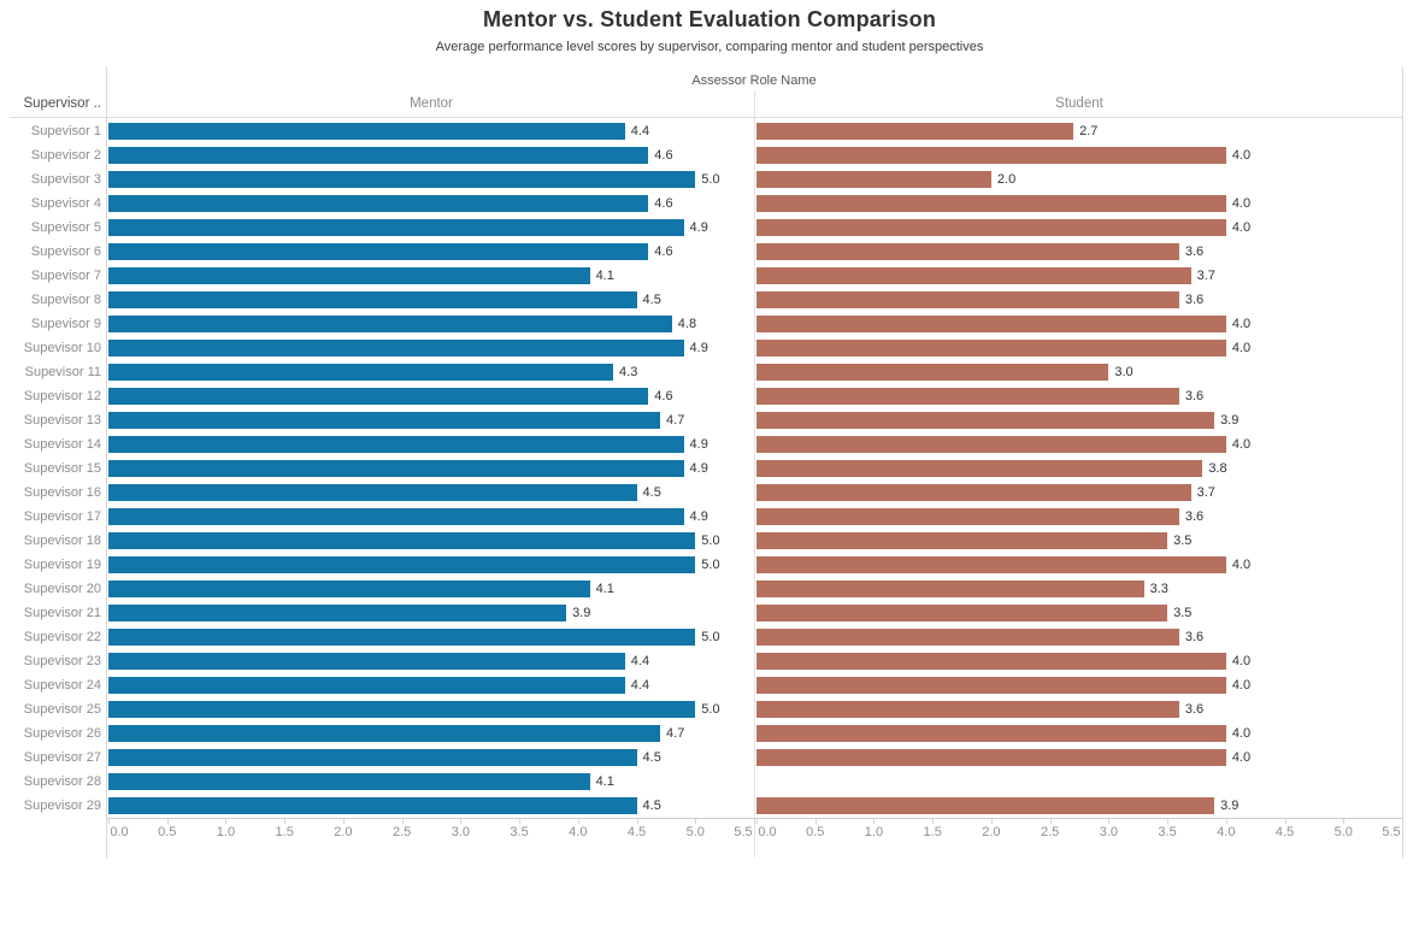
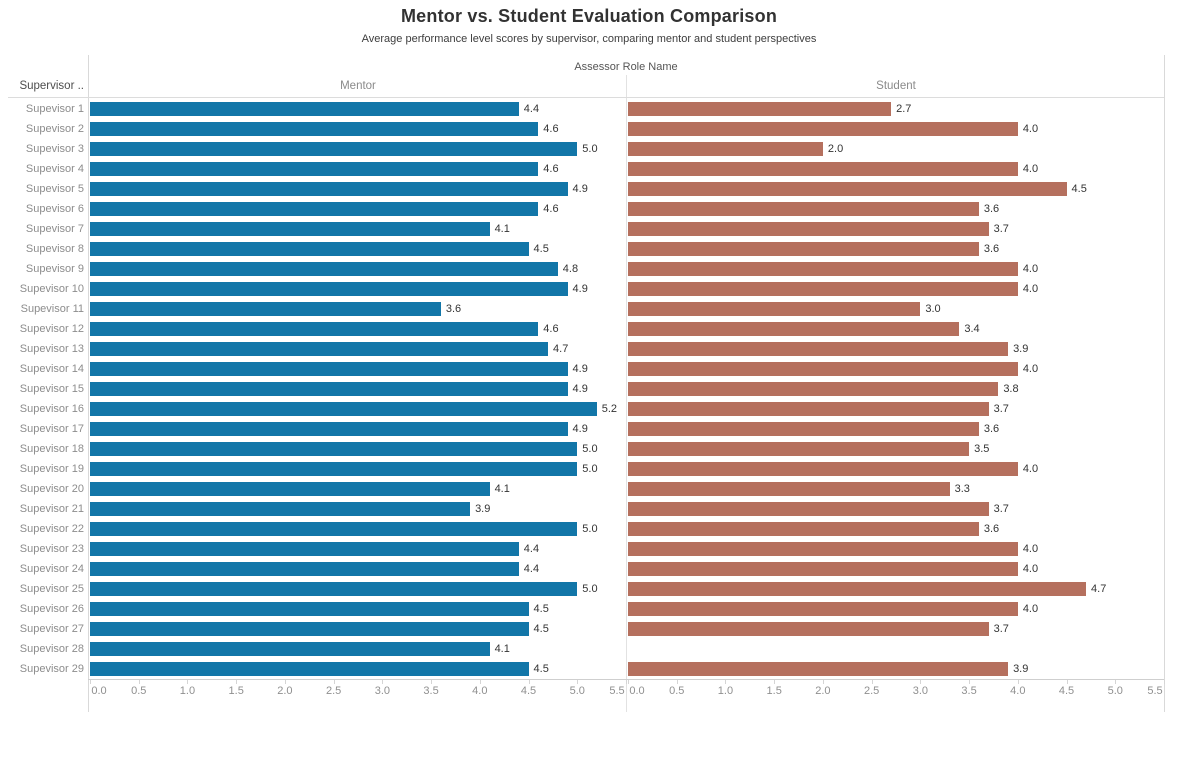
Student/Supevisor 5: 4.0 -> 4.5
Mentor/Supevisor 11: 4.3 -> 3.6
Student/Supevisor 12: 3.6 -> 3.4
Mentor/Supevisor 16: 4.5 -> 5.2
Student/Supevisor 21: 3.5 -> 3.7
Student/Supevisor 25: 3.6 -> 4.7
Mentor/Supevisor 26: 4.7 -> 4.5
Student/Supevisor 27: 4.0 -> 3.7
